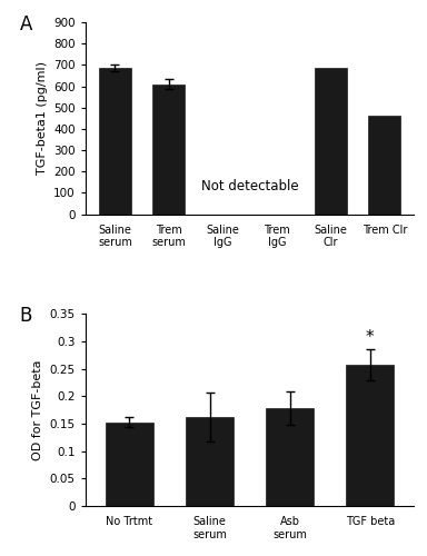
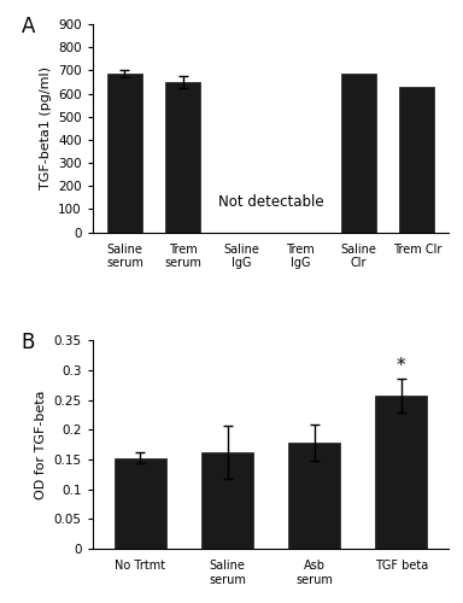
Trem serum: 610 -> 650
Trem Clr: 460 -> 630
